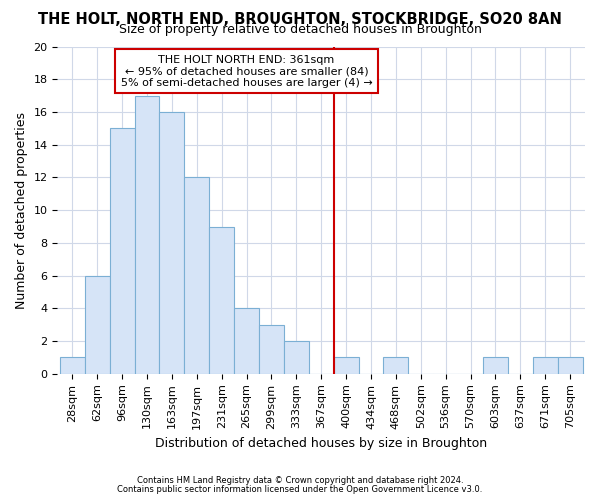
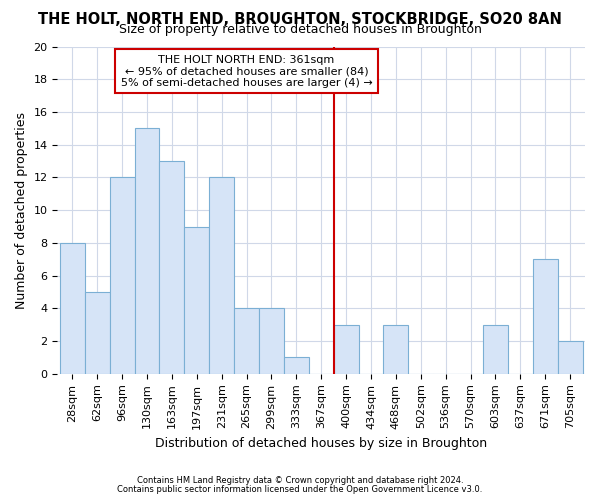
28sqm: 1 -> 8
62sqm: 6 -> 5
96sqm: 15 -> 12
130sqm: 17 -> 15
163sqm: 16 -> 13
197sqm: 12 -> 9
231sqm: 9 -> 12
299sqm: 3 -> 4
333sqm: 2 -> 1
400sqm: 1 -> 3
468sqm: 1 -> 3
603sqm: 1 -> 3
671sqm: 1 -> 7
705sqm: 1 -> 2
